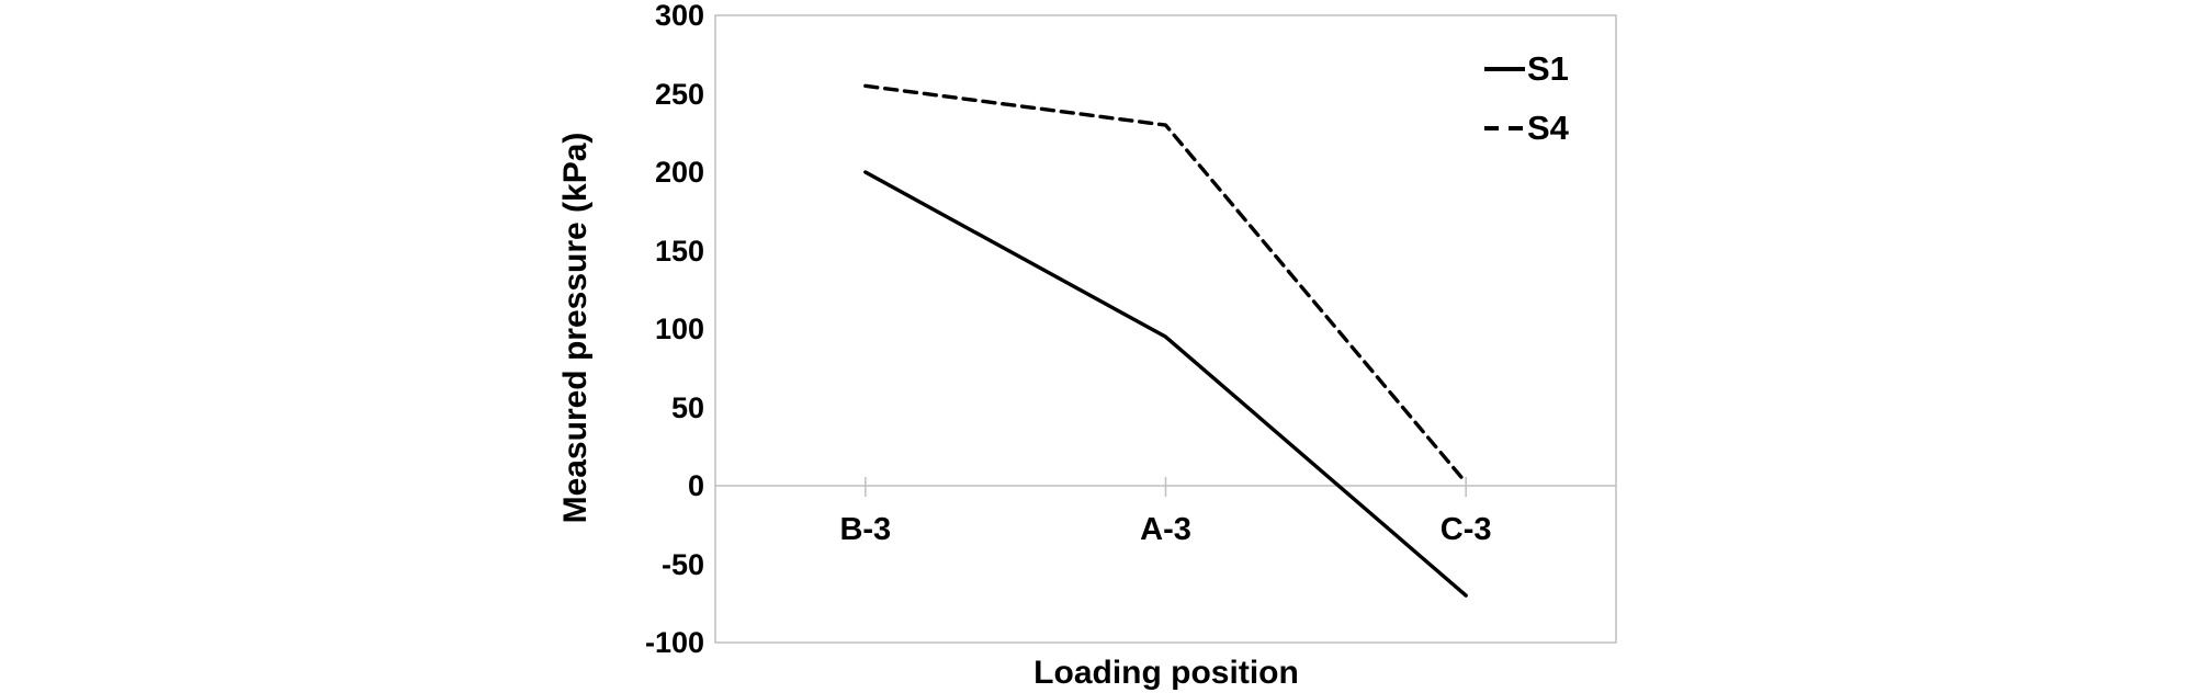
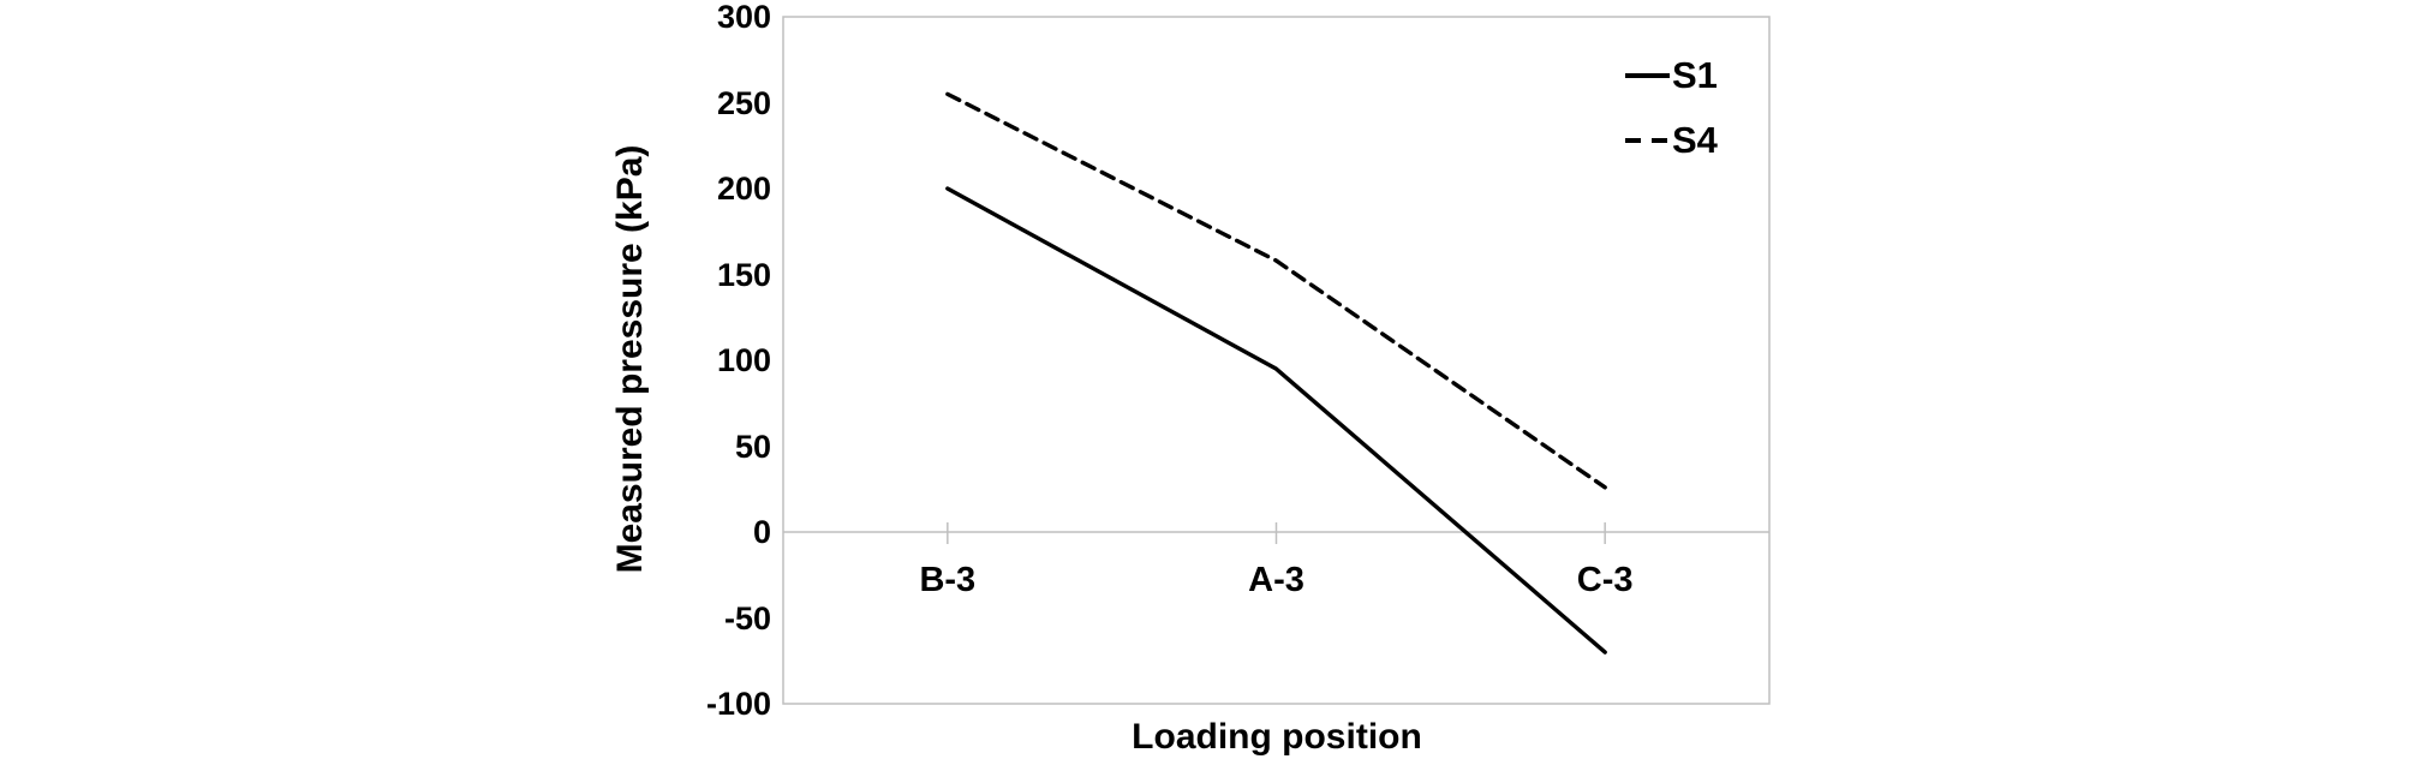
S4/A-3: 230 -> 158
S4/C-3: 2 -> 26
